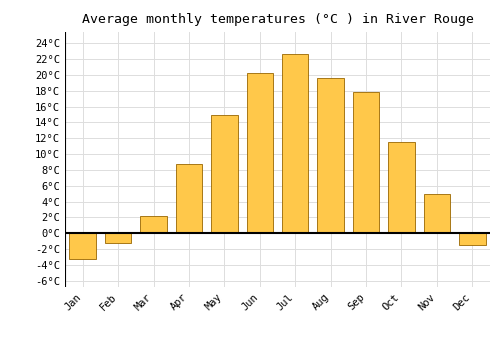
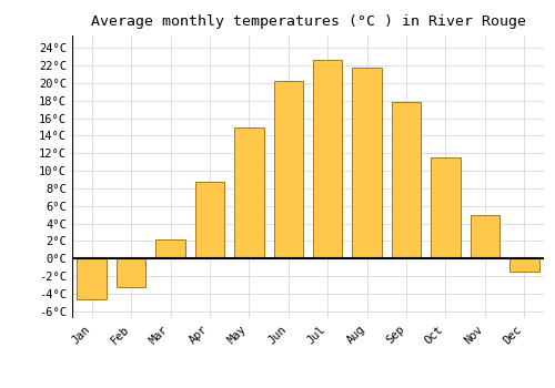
Jan: -3.2°C -> -4.7°C
Feb: -1.2°C -> -3.3°C
Aug: 19.6°C -> 21.8°C
